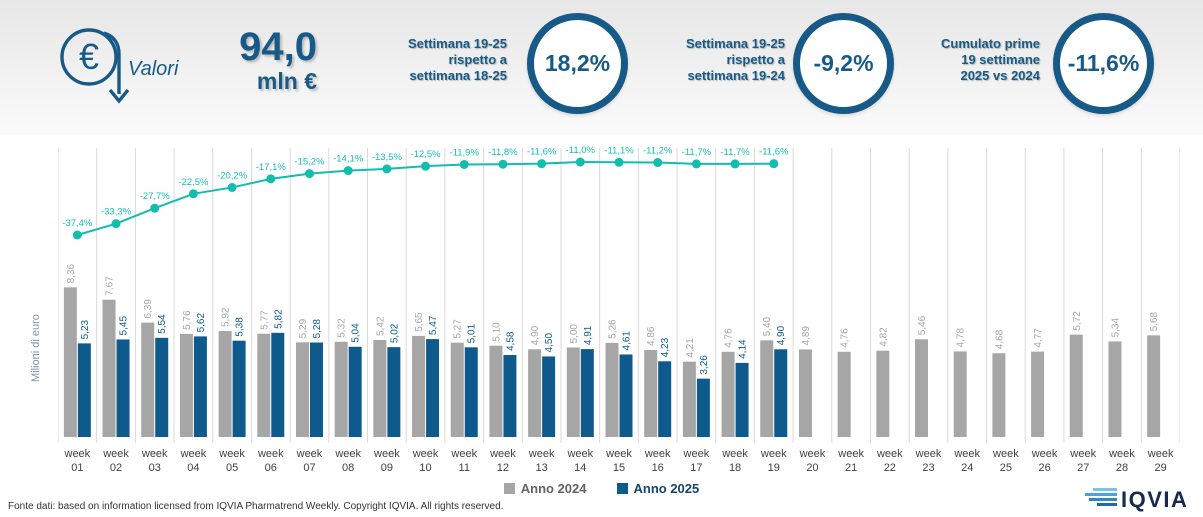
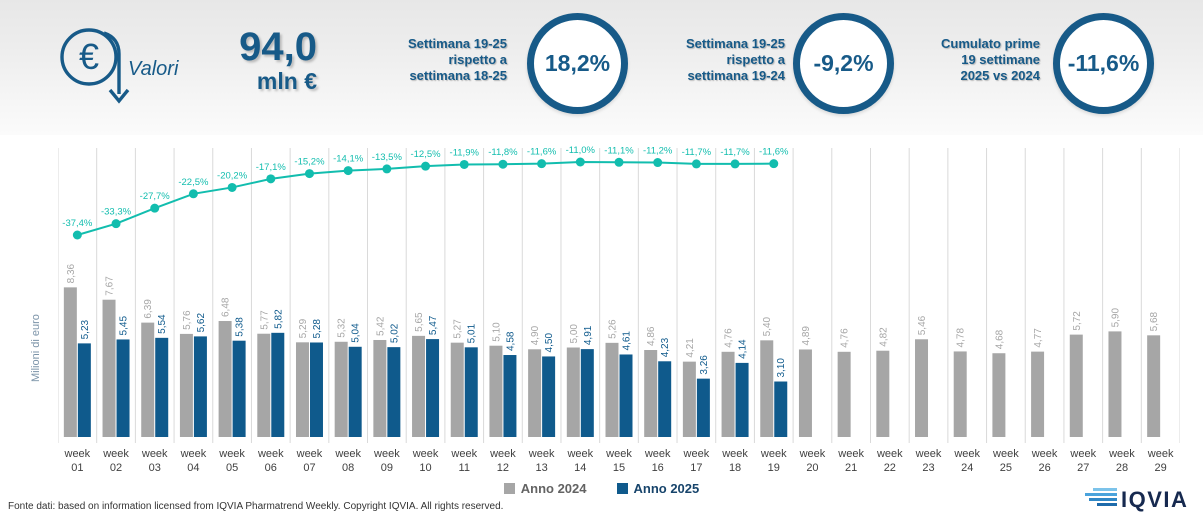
Anno 2024/05: 5,92 -> 6,48
Anno 2025/19: 4,90 -> 3,10
Anno 2024/28: 5,34 -> 5,90
